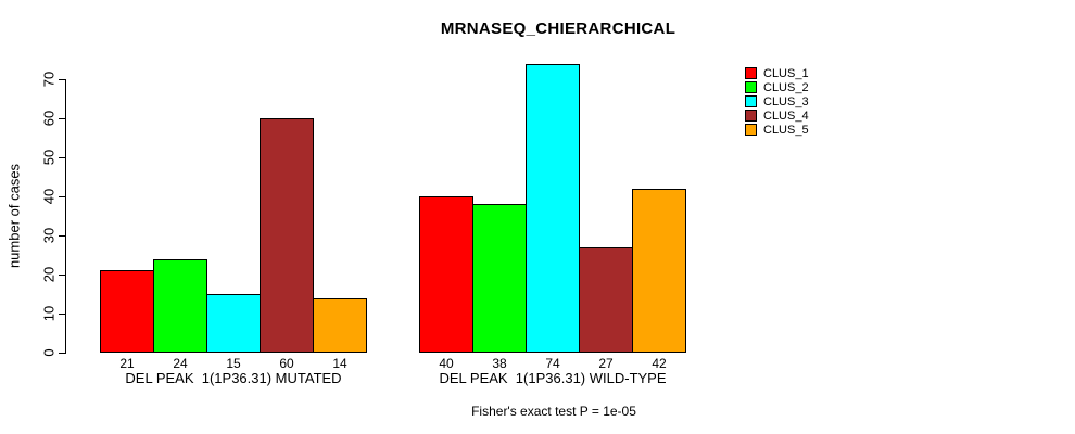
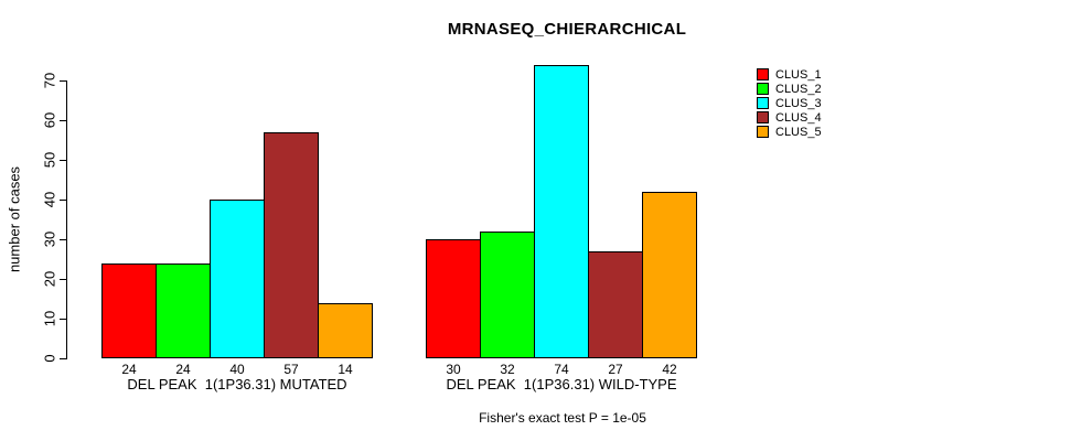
CLUS_1/DEL PEAK 1(1P36.31) MUTATED: 21 -> 24
CLUS_3/DEL PEAK 1(1P36.31) MUTATED: 15 -> 40
CLUS_4/DEL PEAK 1(1P36.31) MUTATED: 60 -> 57
CLUS_1/DEL PEAK 1(1P36.31) WILD-TYPE: 40 -> 30
CLUS_2/DEL PEAK 1(1P36.31) WILD-TYPE: 38 -> 32
